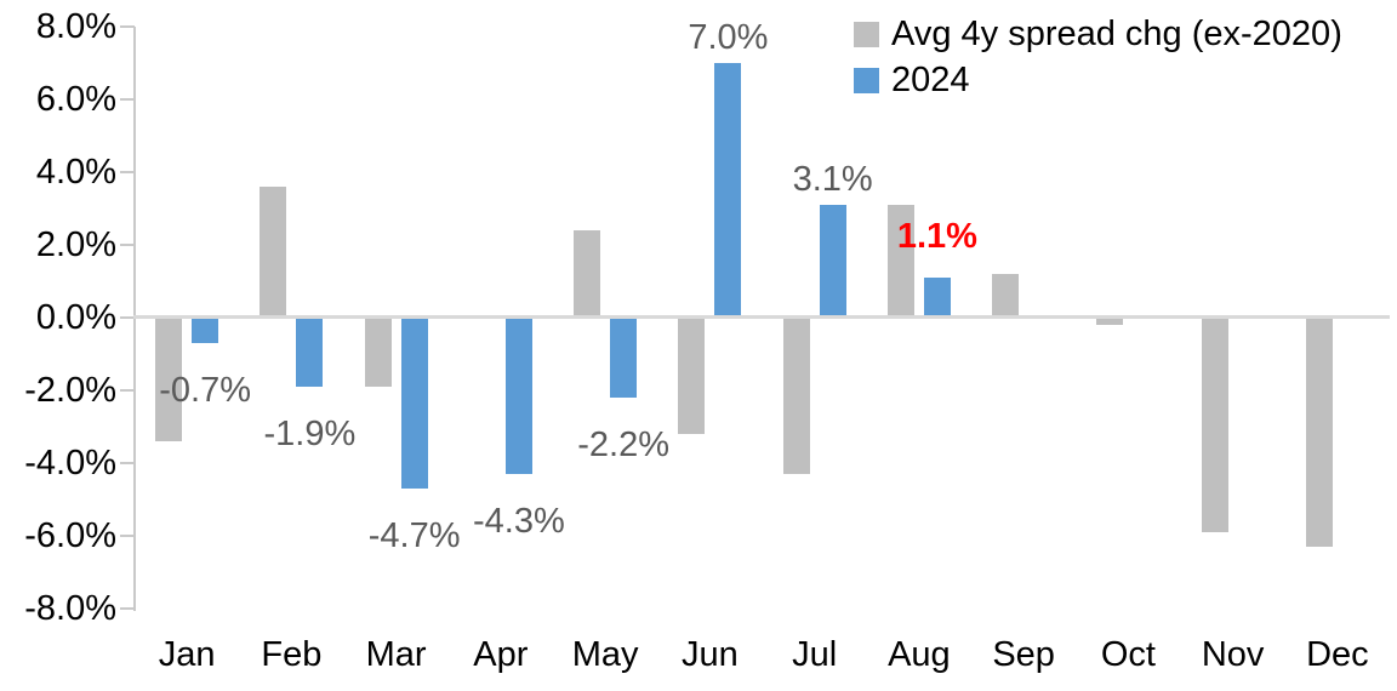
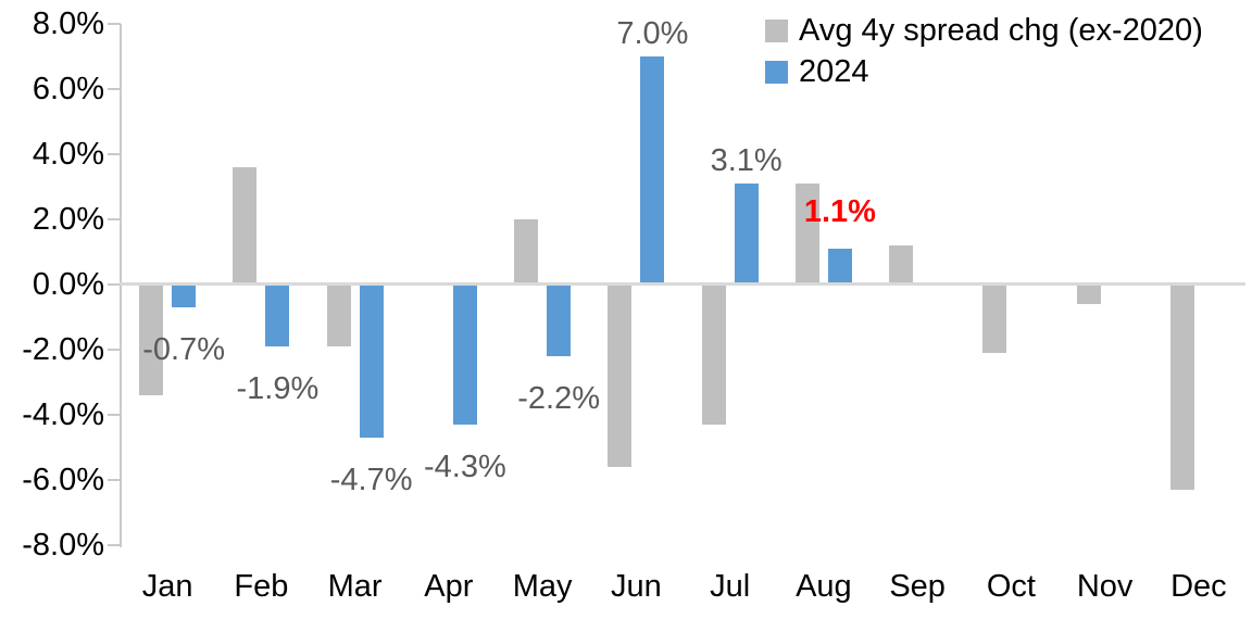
Avg 4y spread chg (ex-2020)/May: 2.4% -> 2.0%
Avg 4y spread chg (ex-2020)/Jun: -3.2% -> -5.6%
Avg 4y spread chg (ex-2020)/Oct: -0.2% -> -2.1%
Avg 4y spread chg (ex-2020)/Nov: -5.9% -> -0.6%
